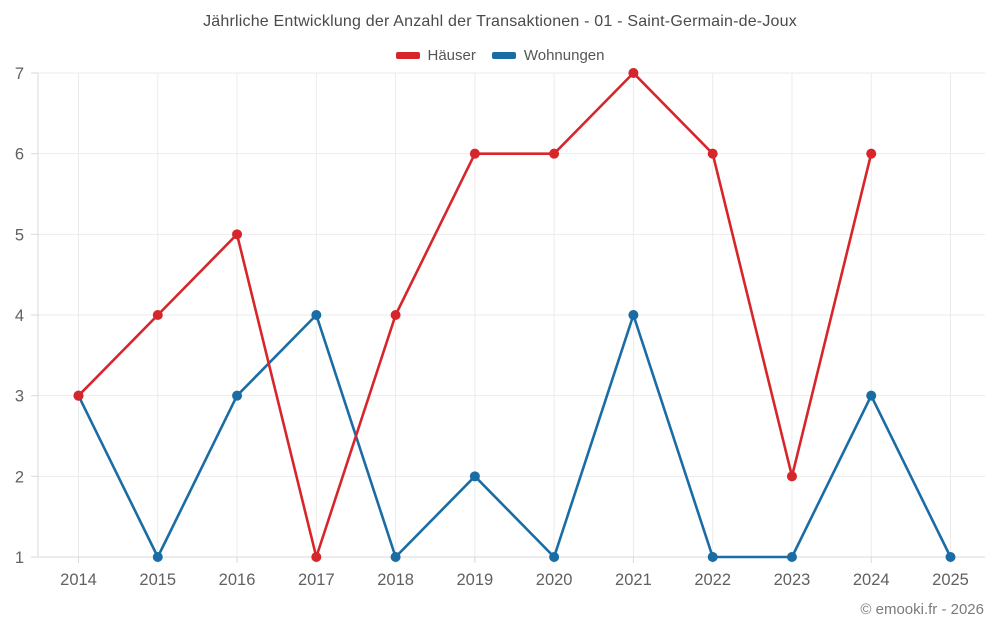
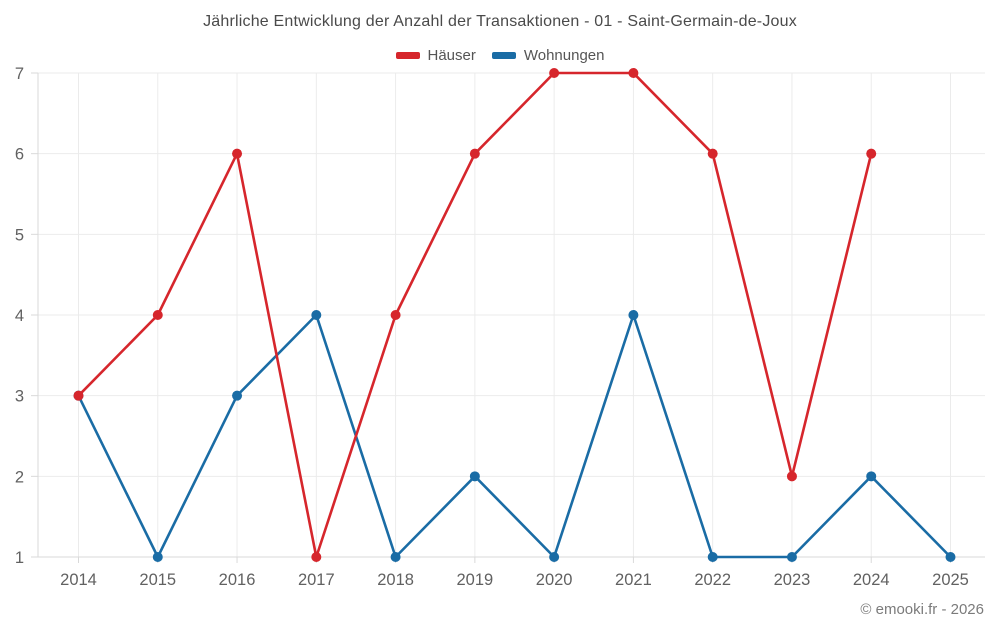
Häuser/2016: 5 -> 6
Häuser/2020: 6 -> 7
Wohnungen/2024: 3 -> 2
